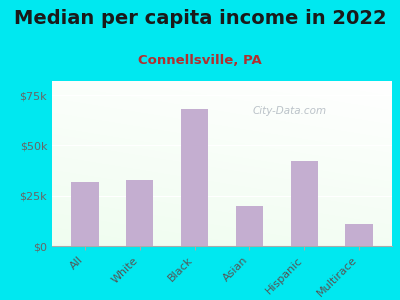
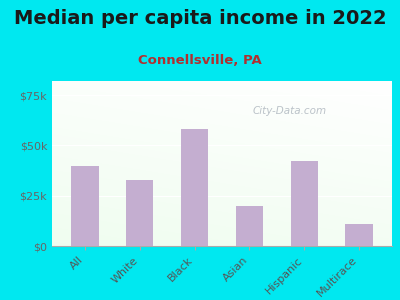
All: $32k -> $40k
Black: $68k -> $58k
